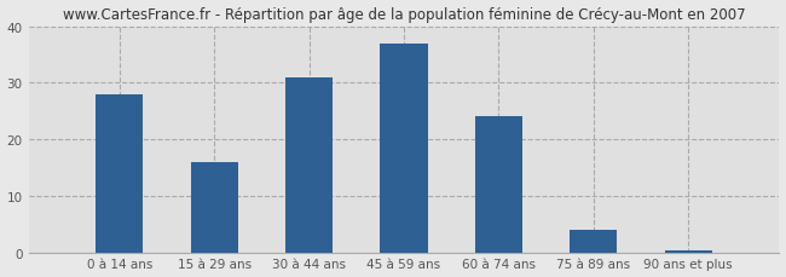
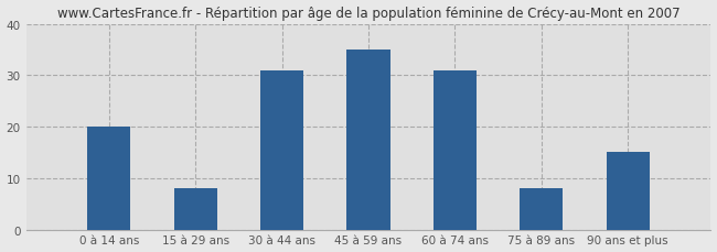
0 à 14 ans: 28.0 -> 20.0
15 à 29 ans: 16.0 -> 8.0
45 à 59 ans: 37.0 -> 35.0
60 à 74 ans: 24.0 -> 31.0
75 à 89 ans: 4.0 -> 8.0
90 ans et plus: 0.4 -> 15.0
